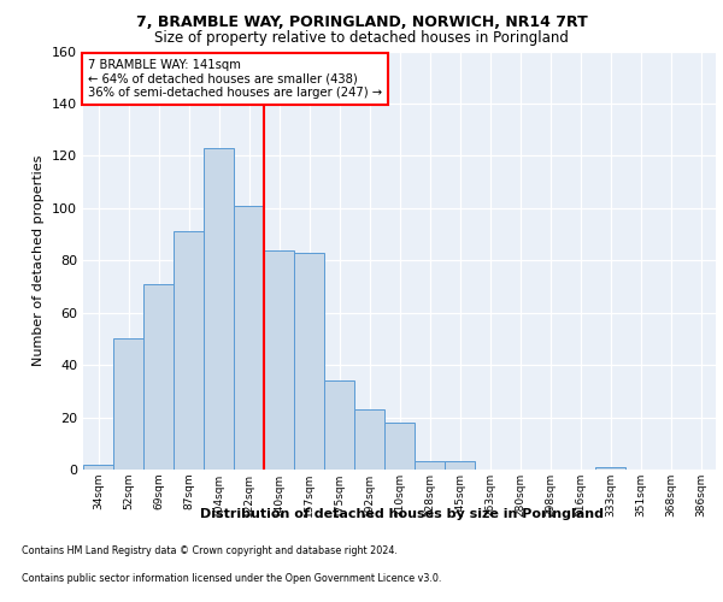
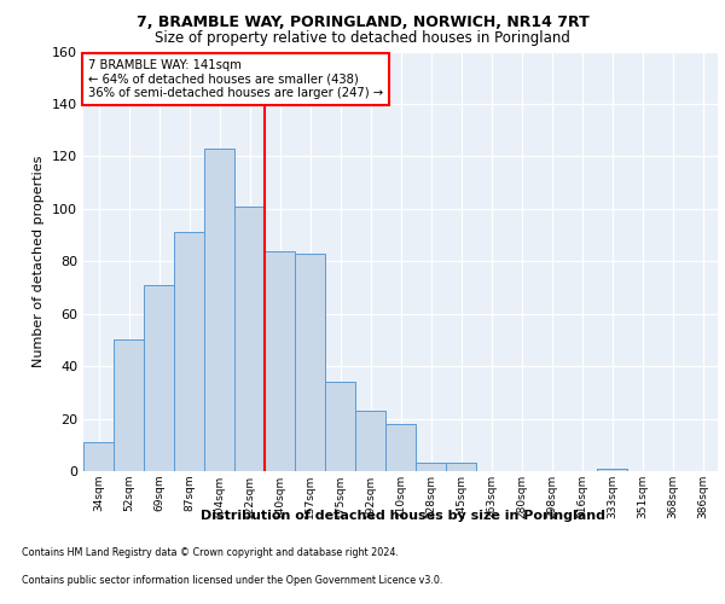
34sqm: 2 -> 11
